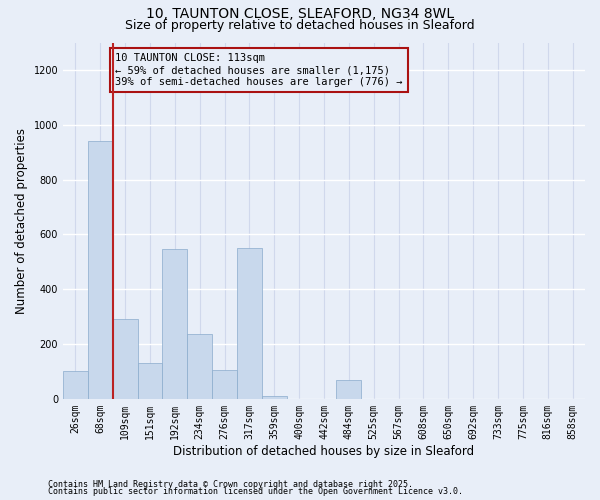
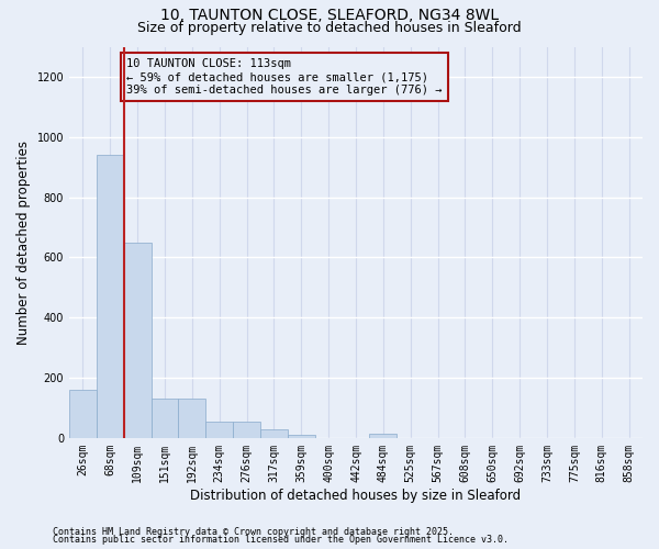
26sqm: 100 -> 160
109sqm: 290 -> 650
192sqm: 545 -> 130
234sqm: 235 -> 55
276sqm: 105 -> 55
317sqm: 550 -> 30
484sqm: 70 -> 15
